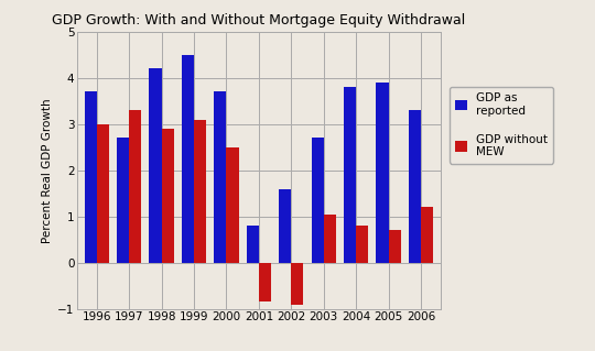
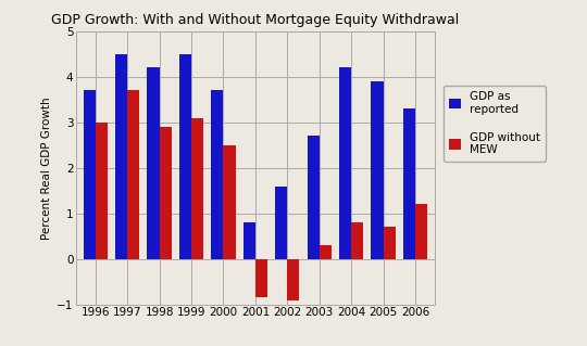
GDP as reported/1997: 2.7 -> 4.5
GDP without MEW/1997: 3.30 -> 3.70
GDP without MEW/2003: 1.05 -> 0.30
GDP as reported/2004: 3.8 -> 4.2
